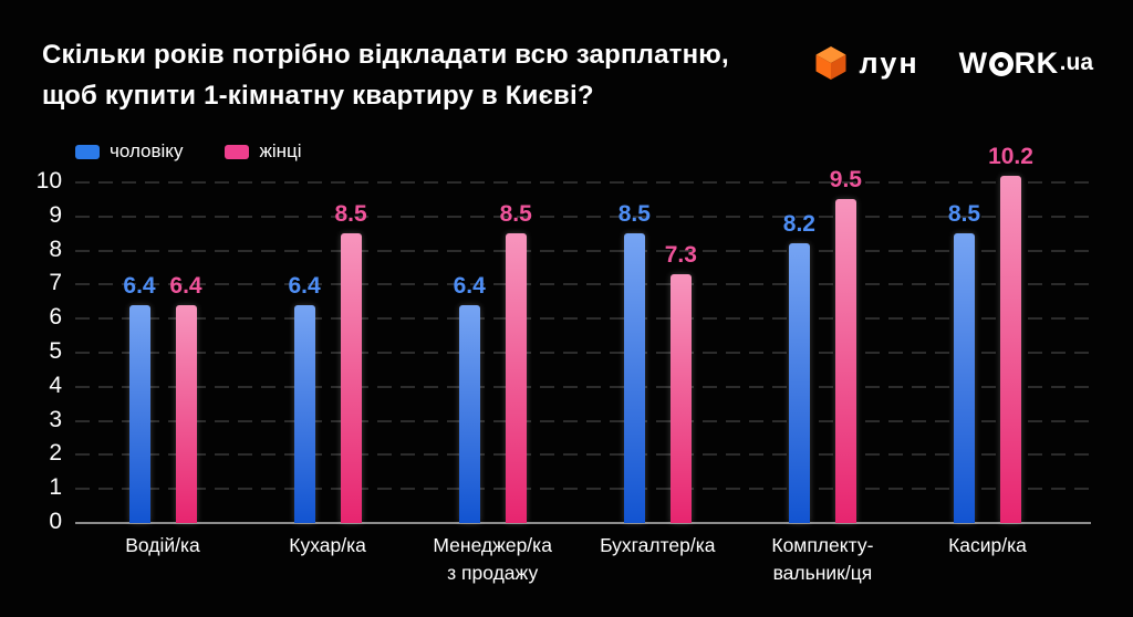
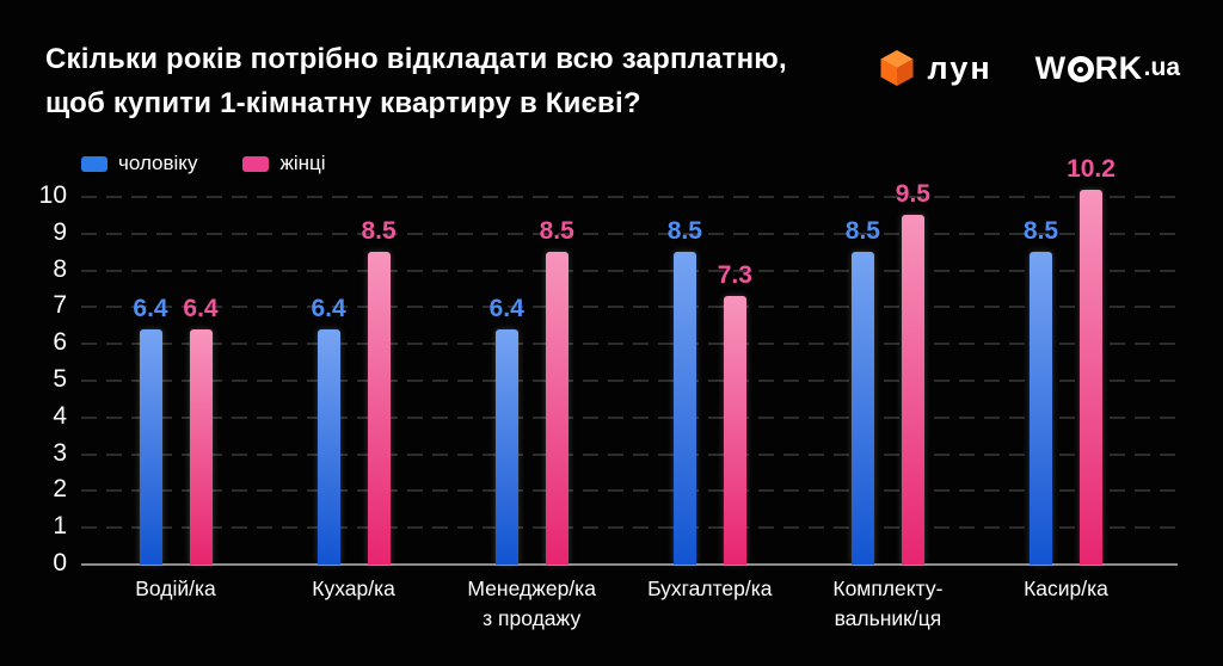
чоловіку/Комплекту- вальник/ця: 8.2 -> 8.5
